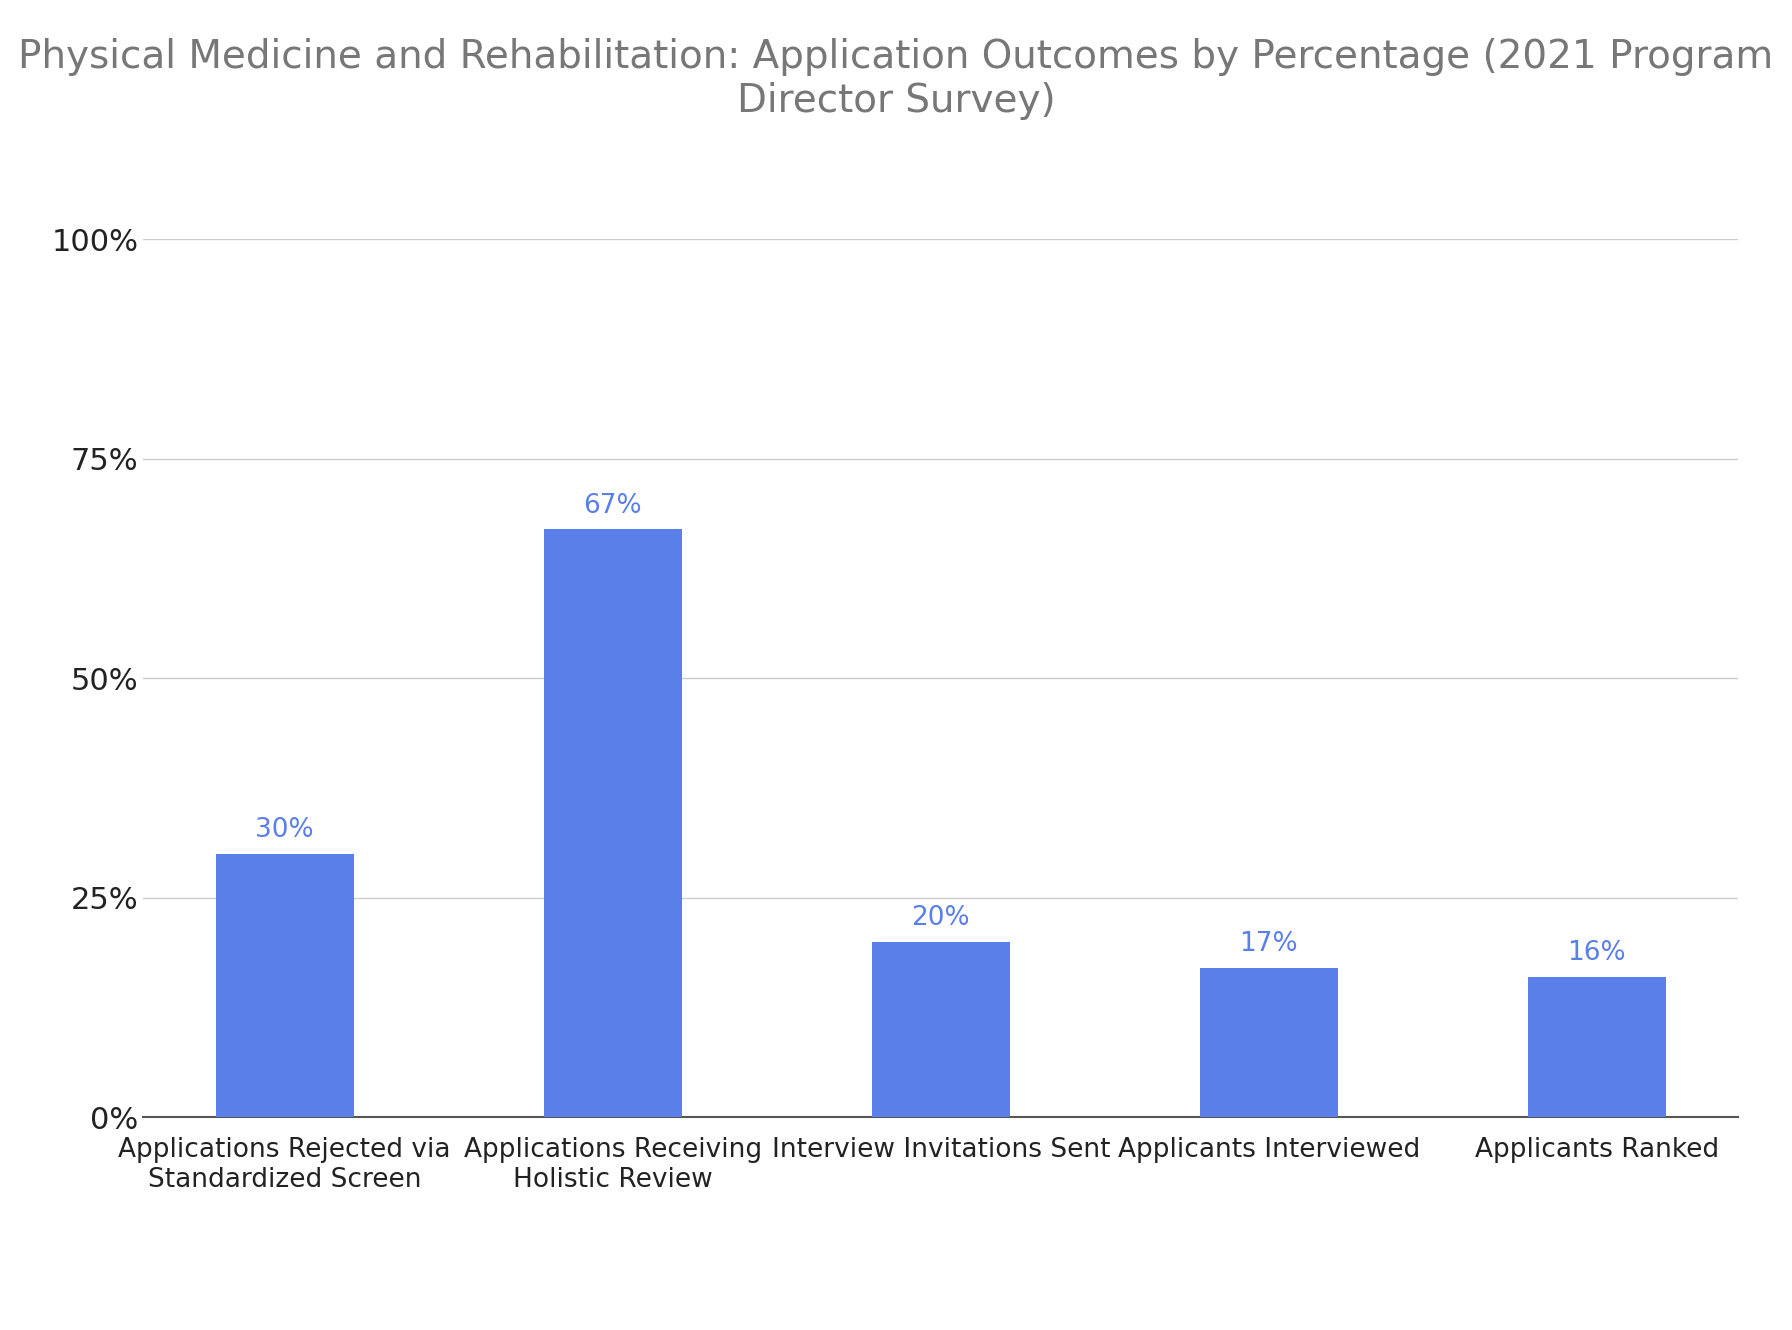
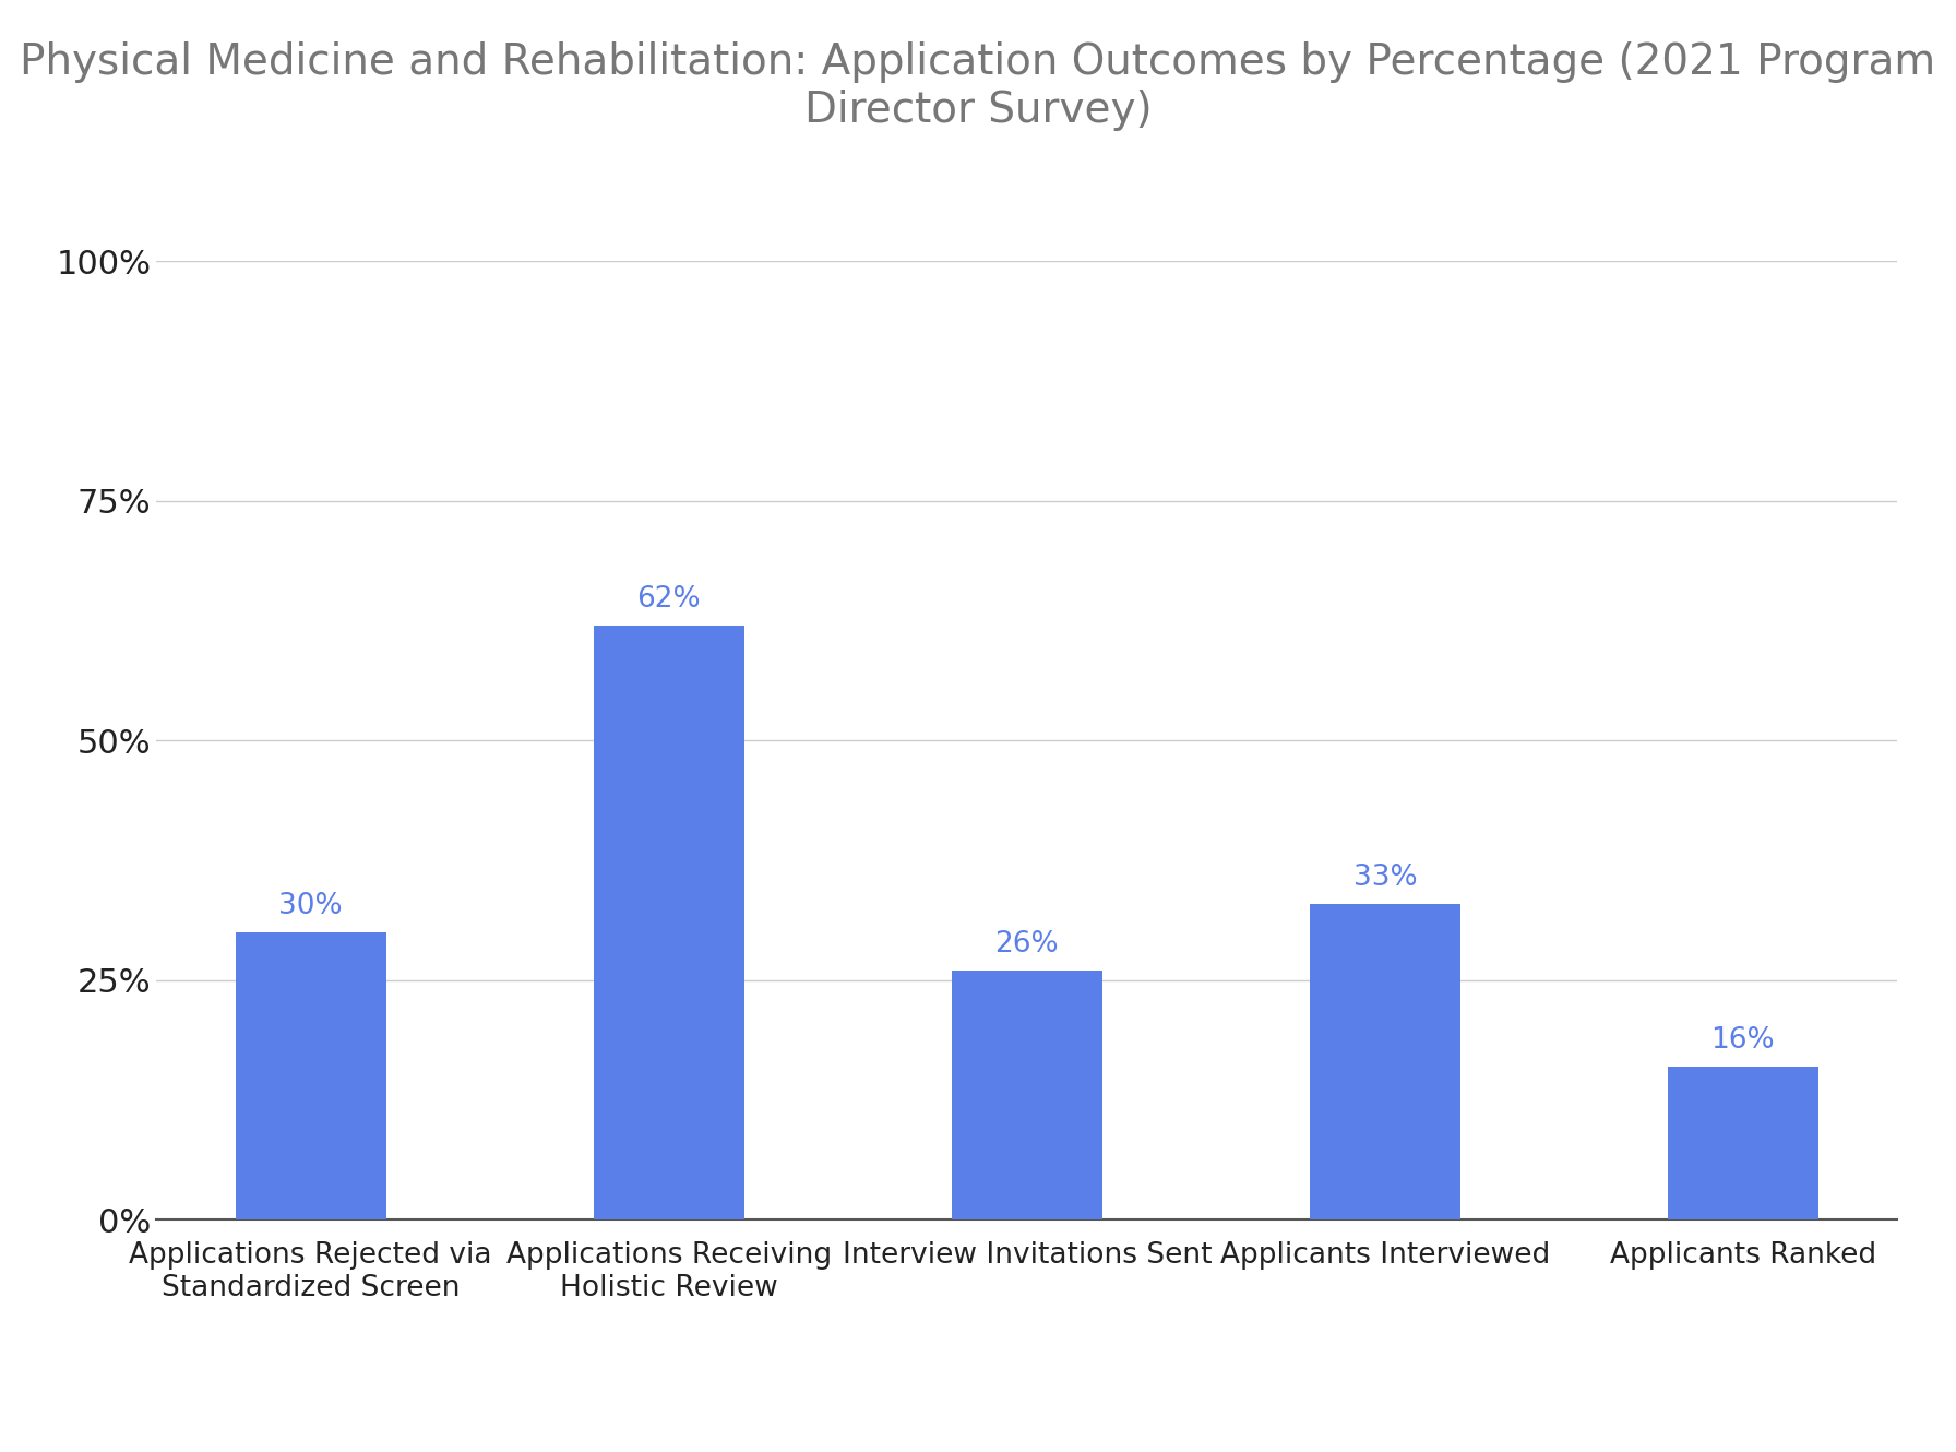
Applications Receiving Holistic Review: 67% -> 62%
Interview Invitations Sent: 20% -> 26%
Applicants Interviewed: 17% -> 33%
